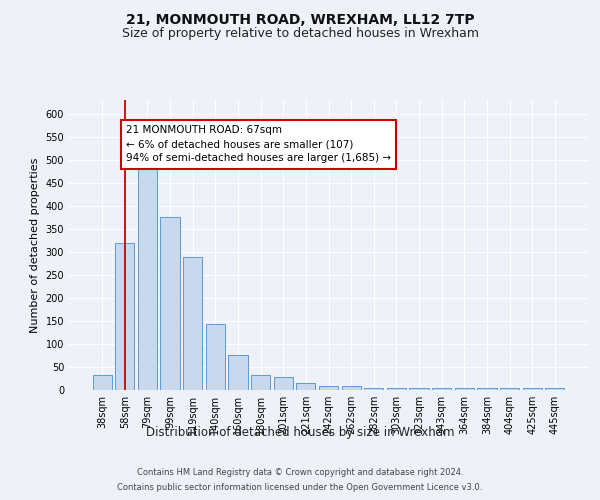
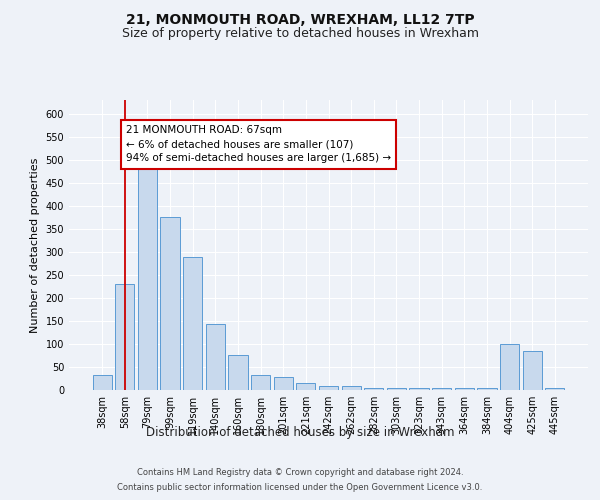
58sqm: 320 -> 230
404sqm: 4 -> 100
425sqm: 4 -> 85
